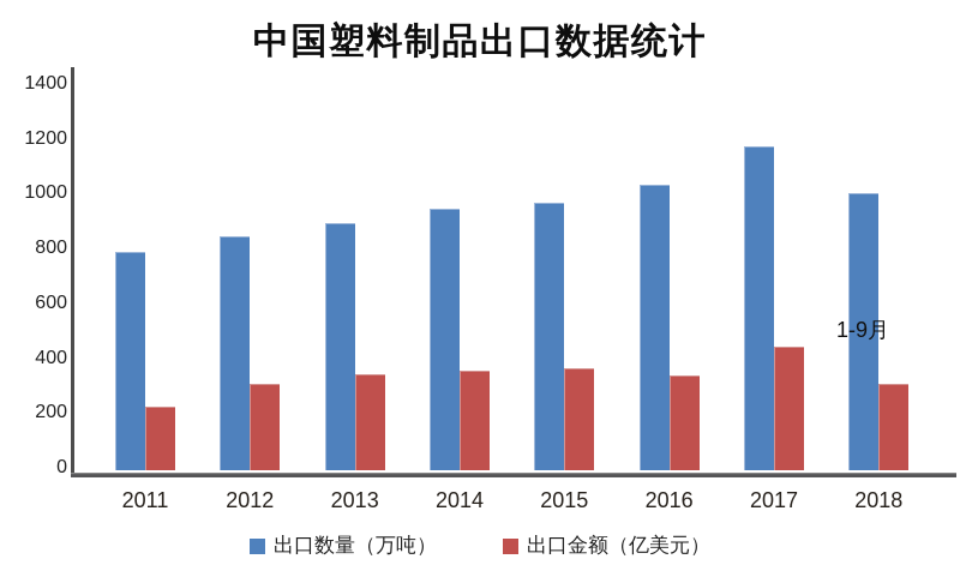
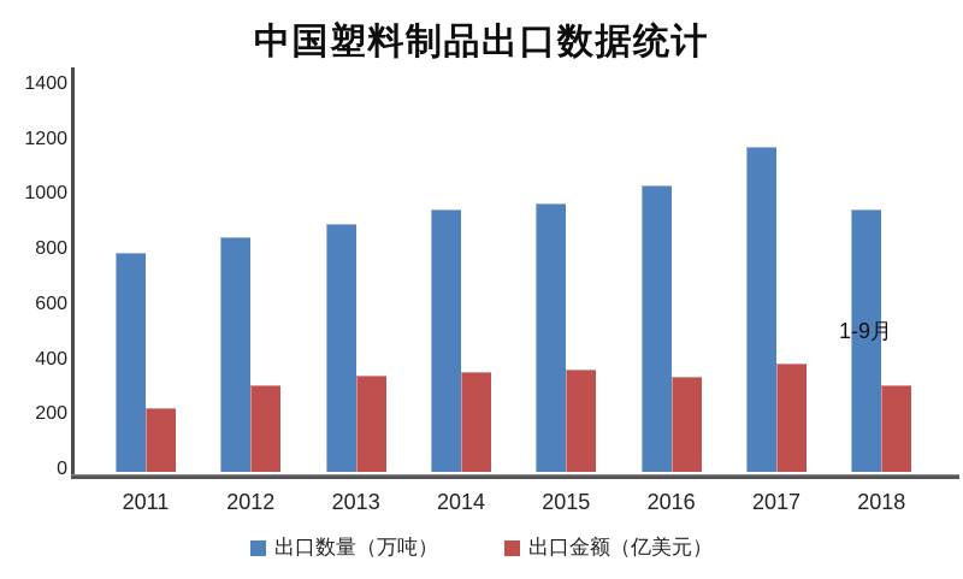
出口金额（亿美元）/2017: 450 -> 400
出口数量（万吨）/2018: 1010 -> 960
